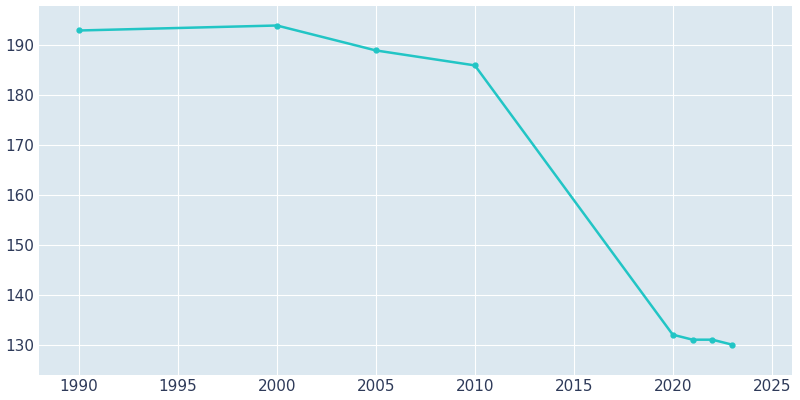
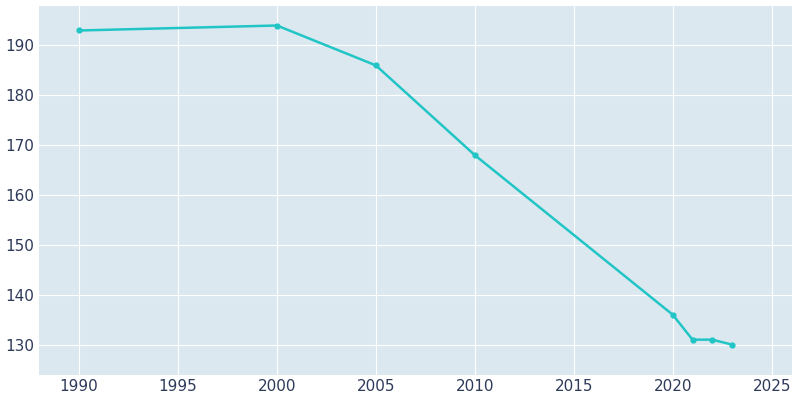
2005: 189 -> 186
2010: 186 -> 168
2020: 132 -> 136
